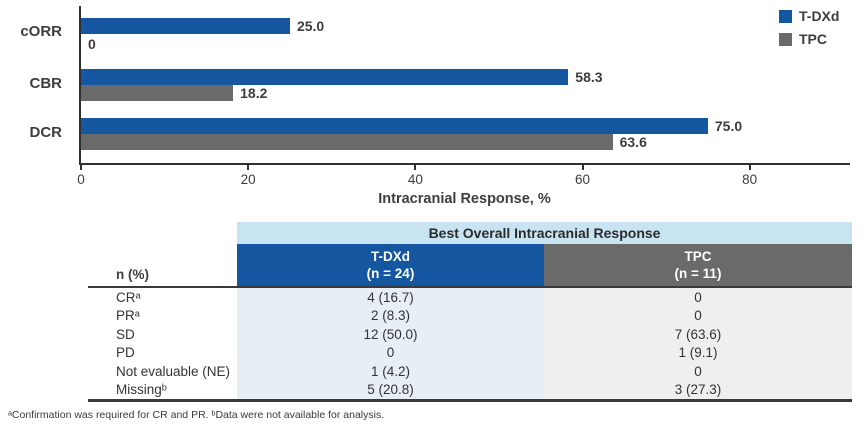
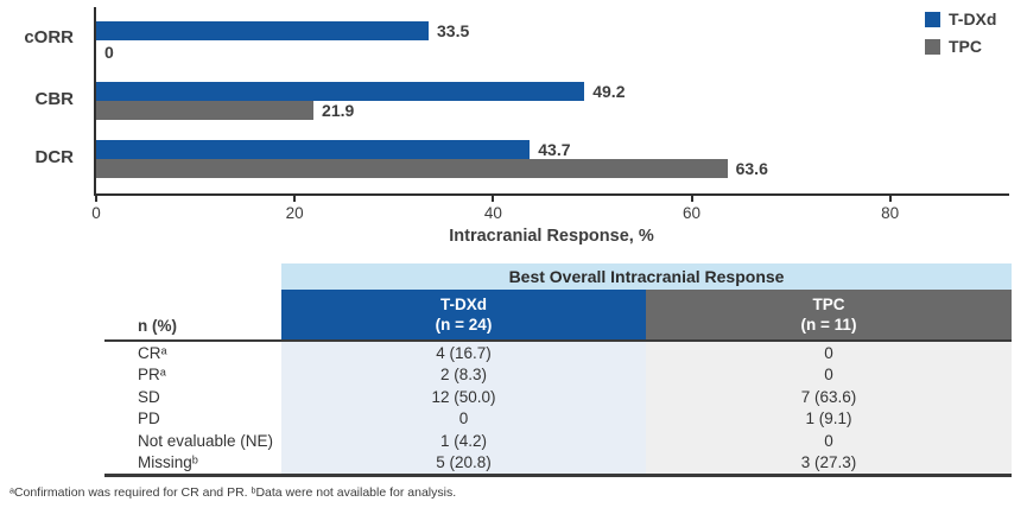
T-DXd/cORR: 25.0 -> 33.5
T-DXd/CBR: 58.3 -> 49.2
TPC/CBR: 18.2 -> 21.9
T-DXd/DCR: 75.0 -> 43.7
